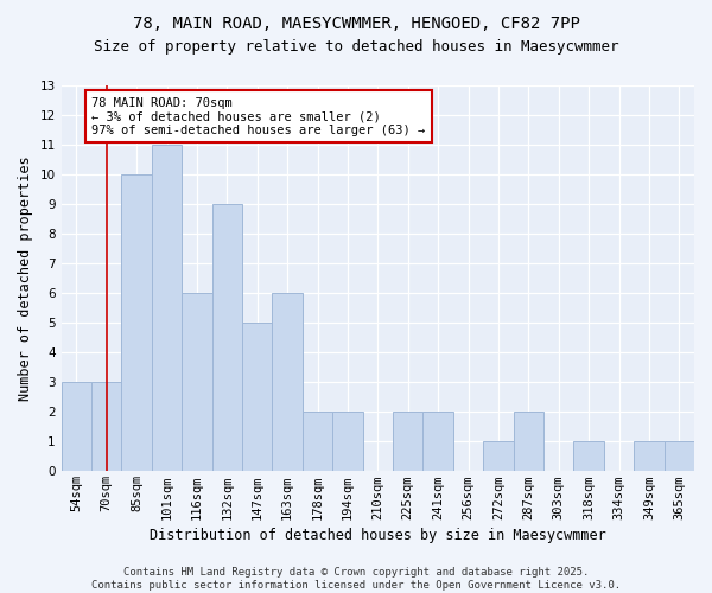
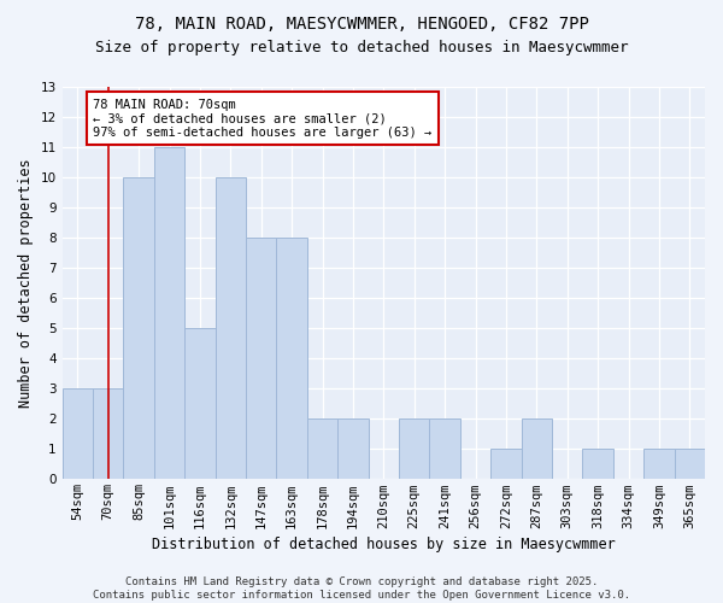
116sqm: 6 -> 5
132sqm: 9 -> 10
147sqm: 5 -> 8
163sqm: 6 -> 8
